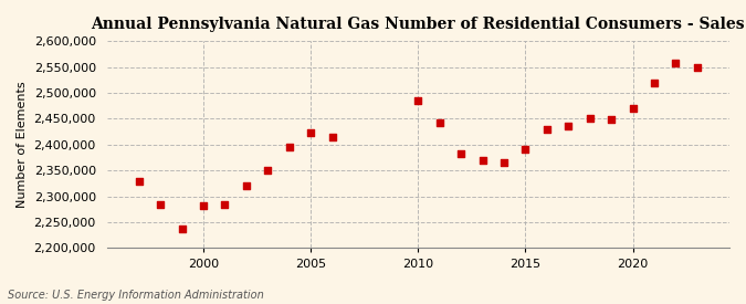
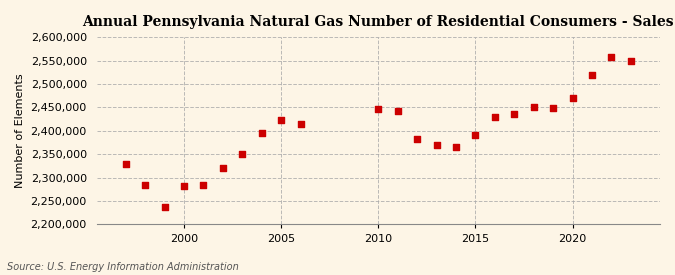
2010: 2,485,000 -> 2,447,000
